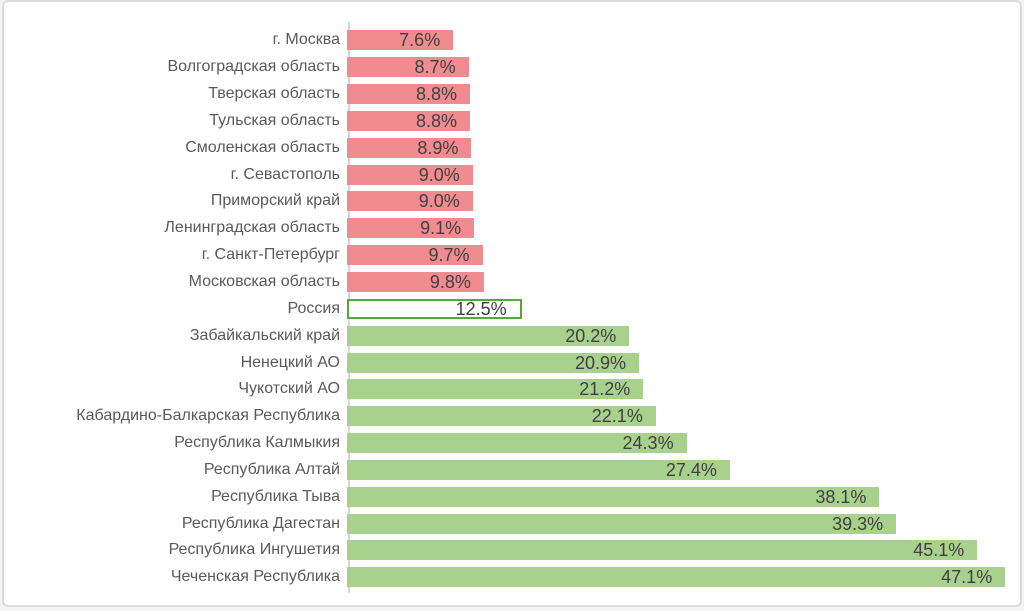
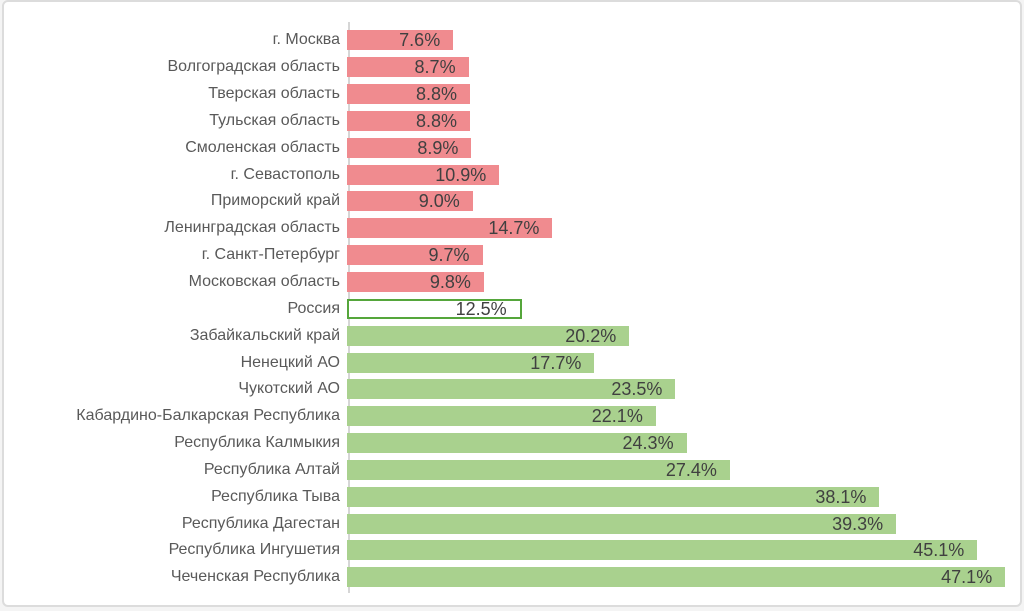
г. Севастополь: 9.0% -> 10.9%
Ленинградская область: 9.1% -> 14.7%
Ненецкий АО: 20.9% -> 17.7%
Чукотский АО: 21.2% -> 23.5%
